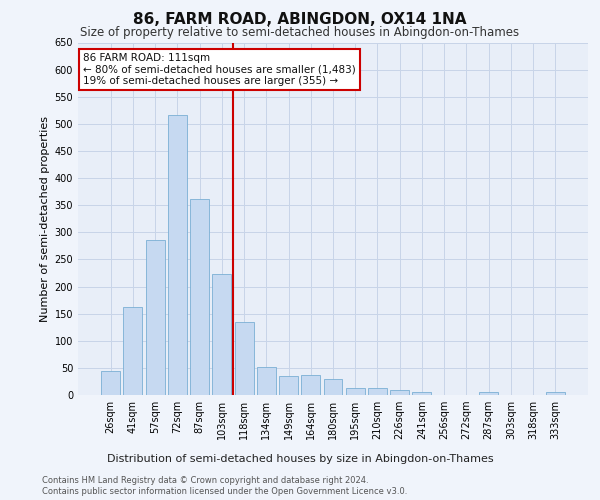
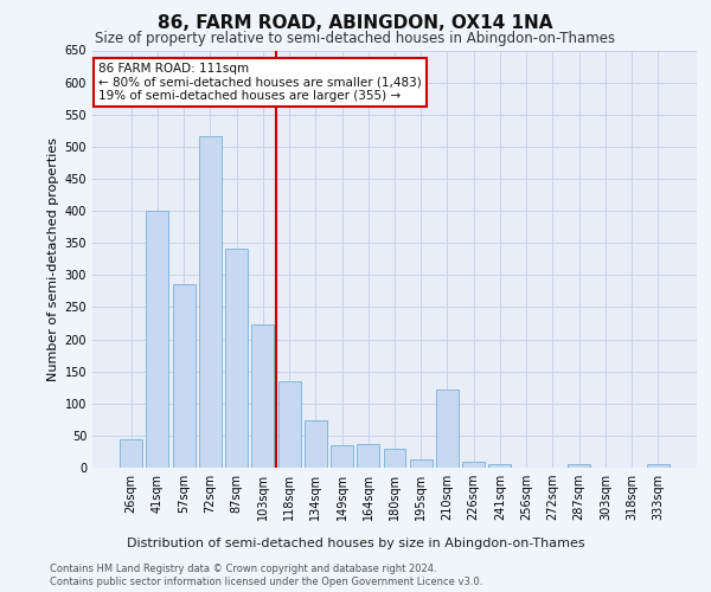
41sqm: 163 -> 400
87sqm: 362 -> 342
134sqm: 52 -> 74
210sqm: 12 -> 122
